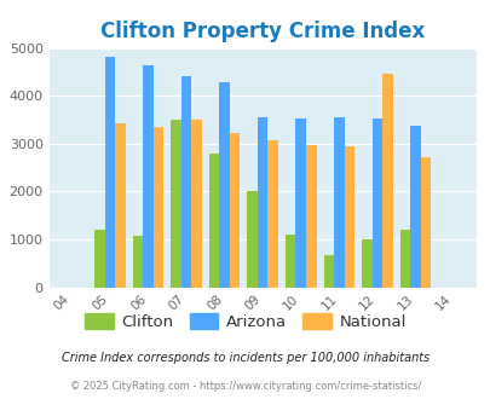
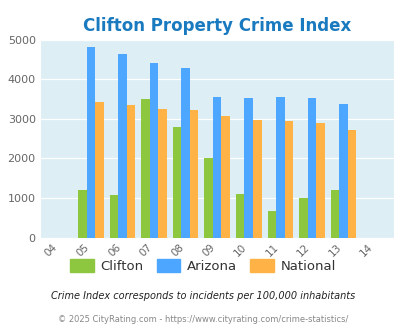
National/07: 3500 -> 3250
National/12: 4450 -> 2890
